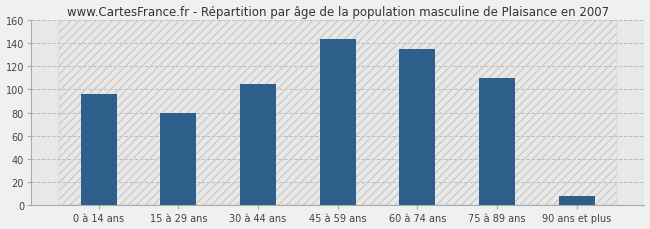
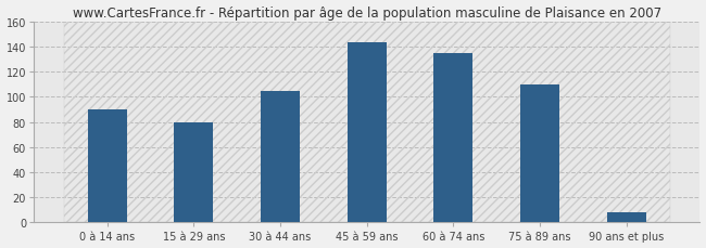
0 à 14 ans: 96 -> 90
